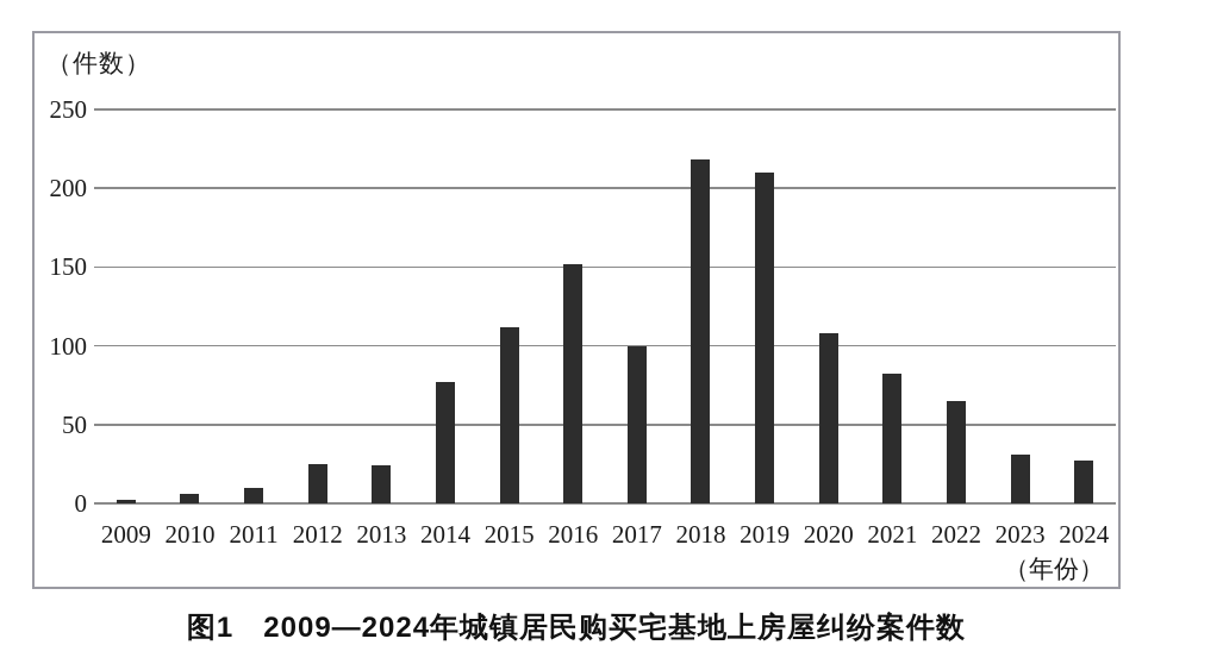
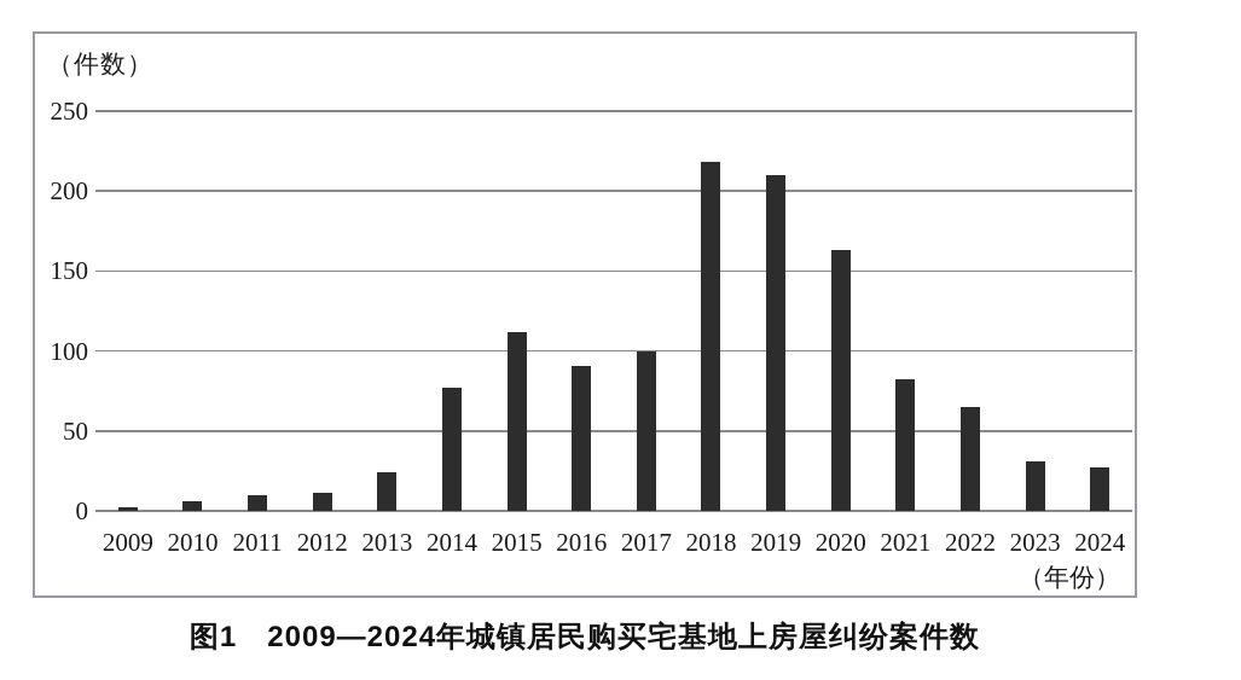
2012: 25 -> 11
2016: 152 -> 91
2020: 108 -> 163
